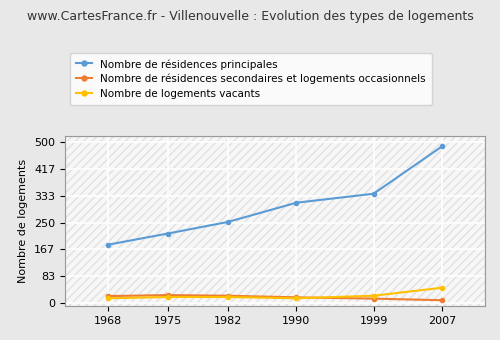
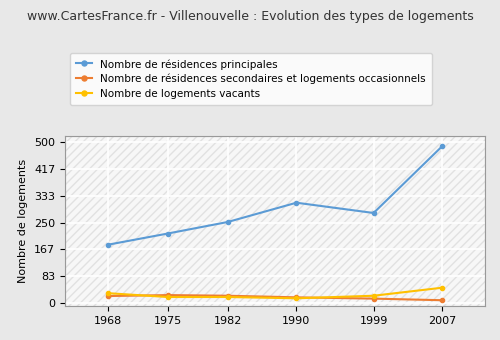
Nombre de logements vacants/1968: 14 -> 30
Nombre de résidences principales/1999: 340 -> 280
